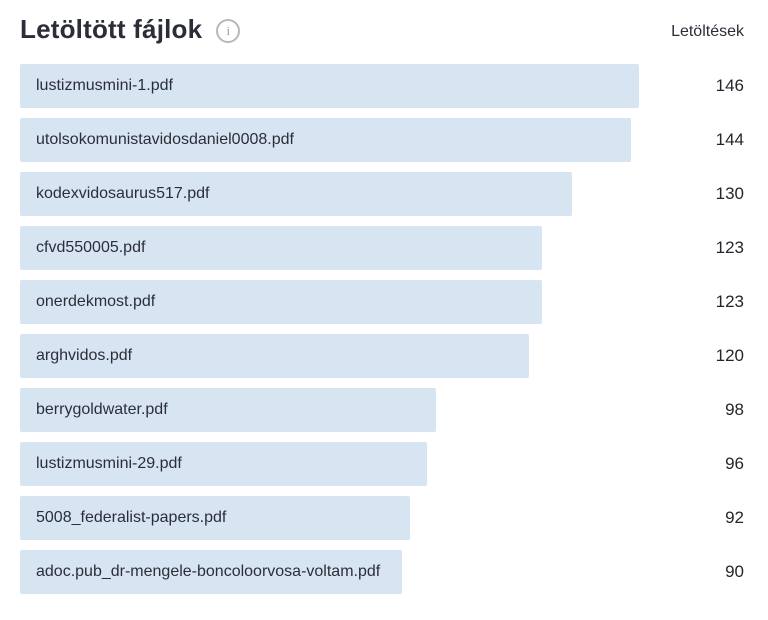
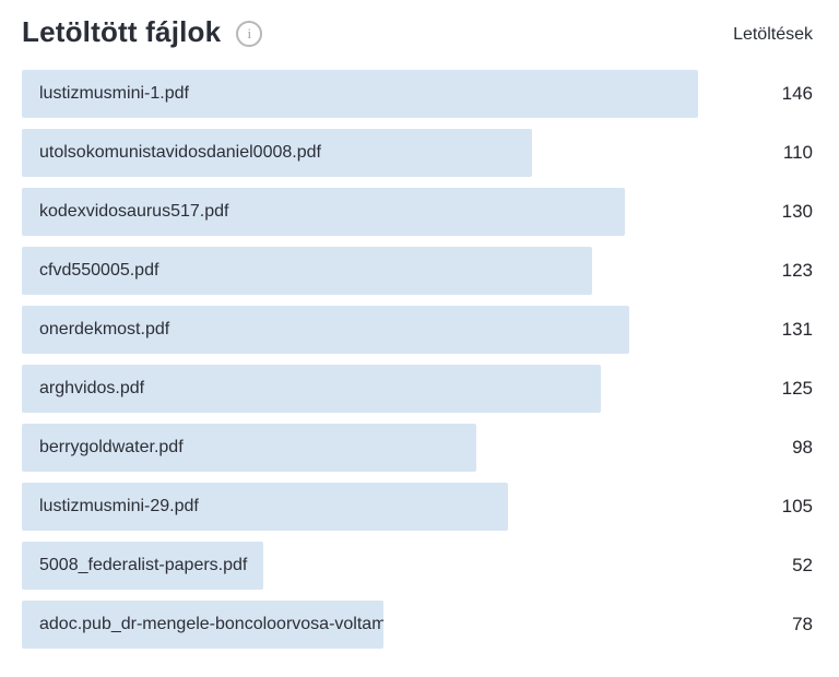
utolsokomunistavidosdaniel0008.pdf: 144 -> 110
onerdekmost.pdf: 123 -> 131
arghvidos.pdf: 120 -> 125
lustizmusmini-29.pdf: 96 -> 105
5008_federalist-papers.pdf: 92 -> 52
adoc.pub_dr-mengele-boncoloorvosa-voltam.pdf: 90 -> 78
